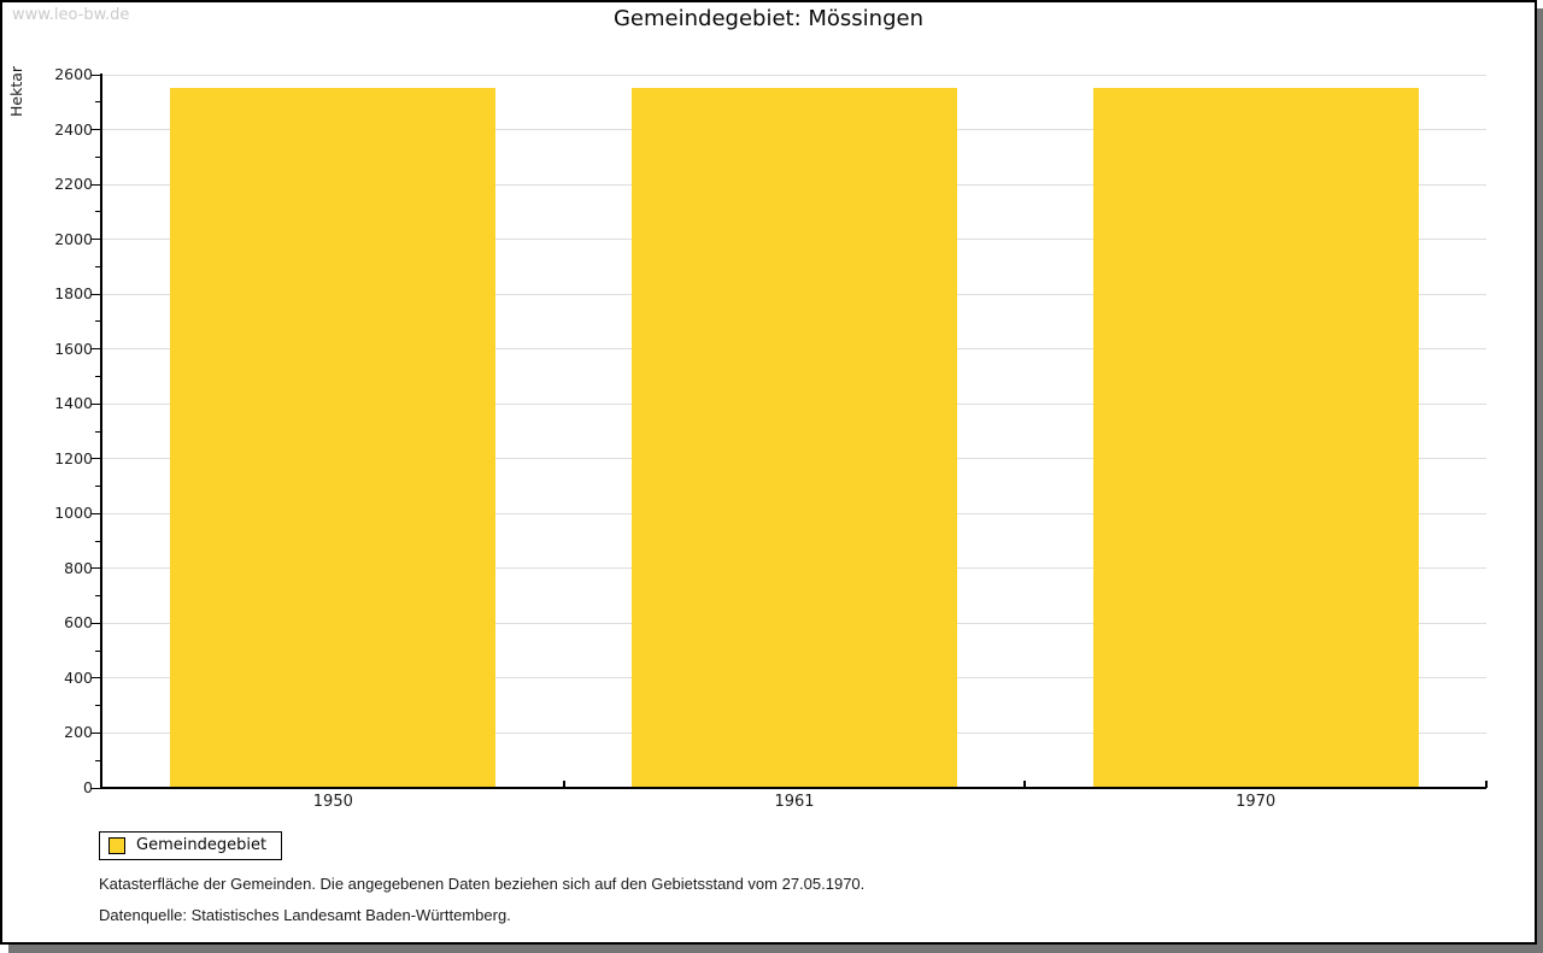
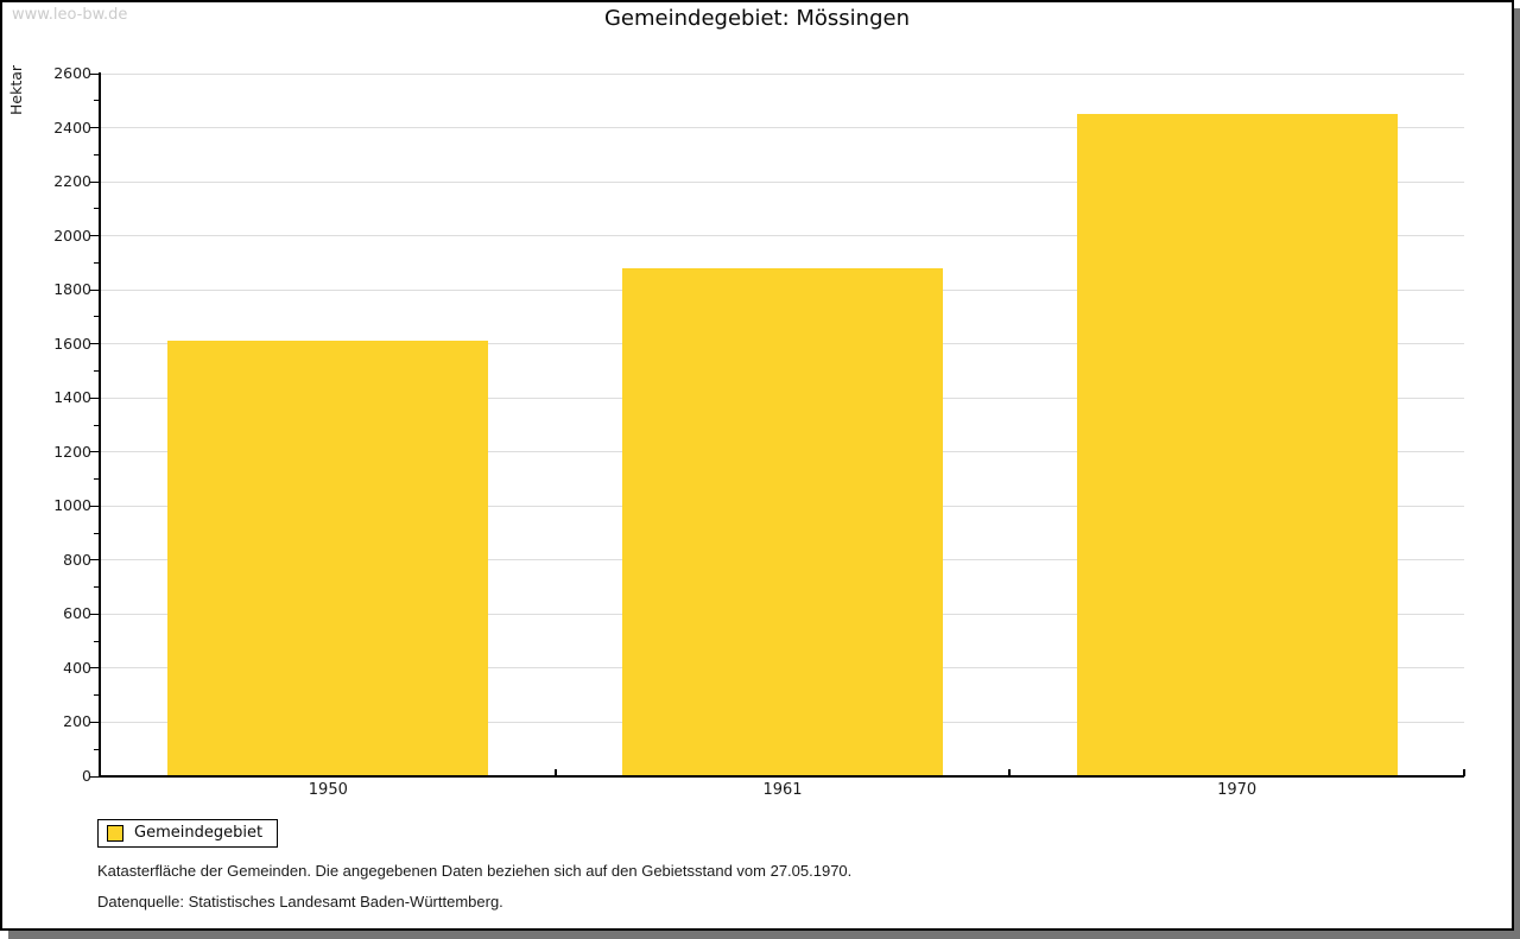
1950: 2550 -> 1610
1961: 2550 -> 1880
1970: 2550 -> 2450
